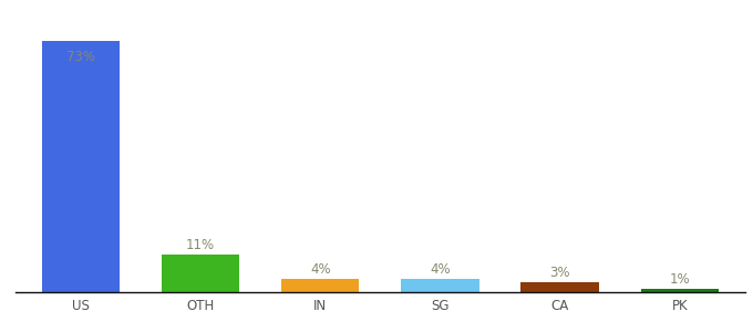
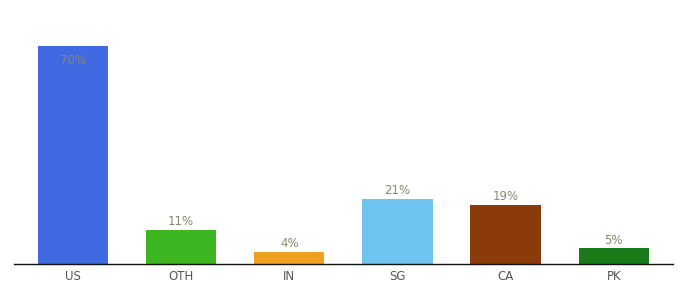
US: 73% -> 70%
SG: 4% -> 21%
CA: 3% -> 19%
PK: 1% -> 5%
